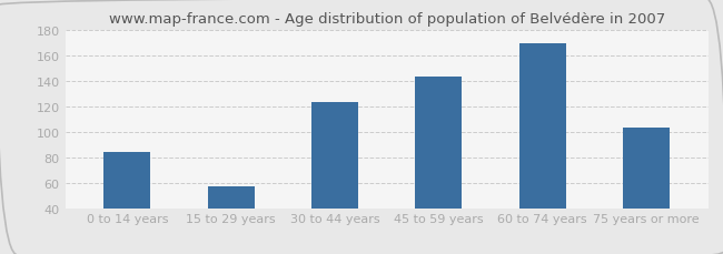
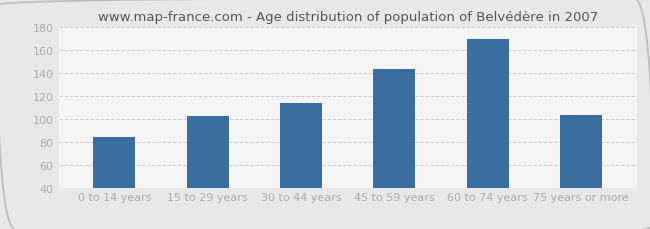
15 to 29 years: 57 -> 102
30 to 44 years: 123 -> 114
